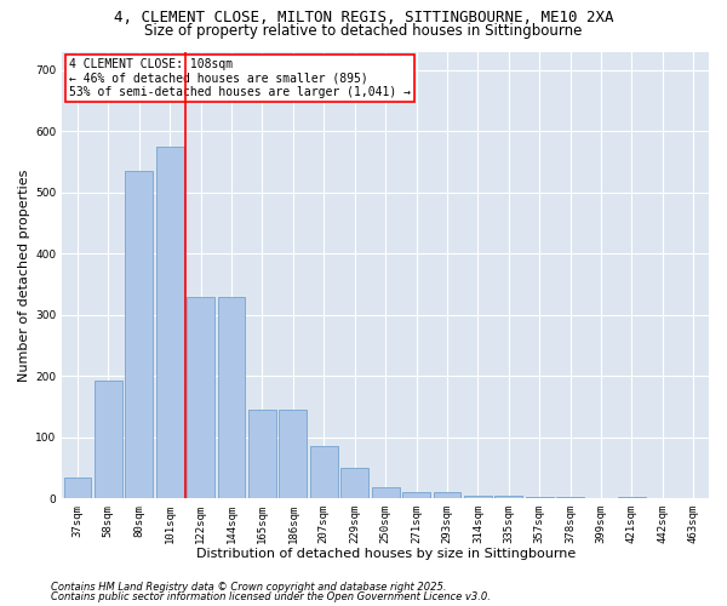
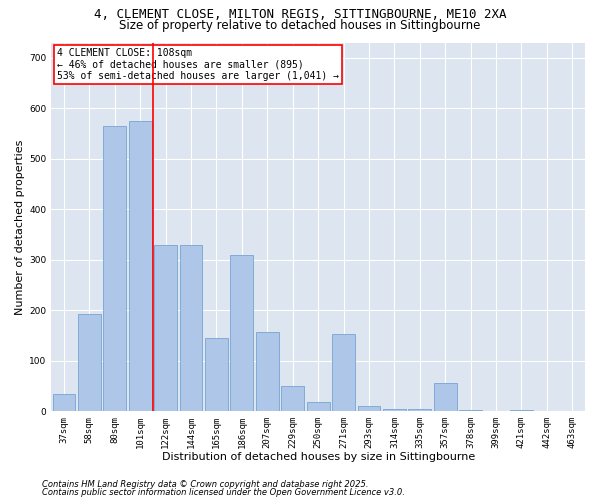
80sqm: 535 -> 564
186sqm: 145 -> 310
207sqm: 85 -> 156
271sqm: 10 -> 152
357sqm: 3 -> 56
